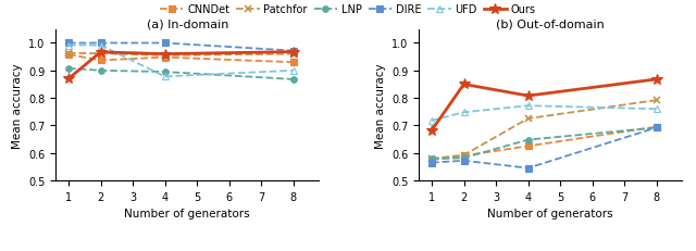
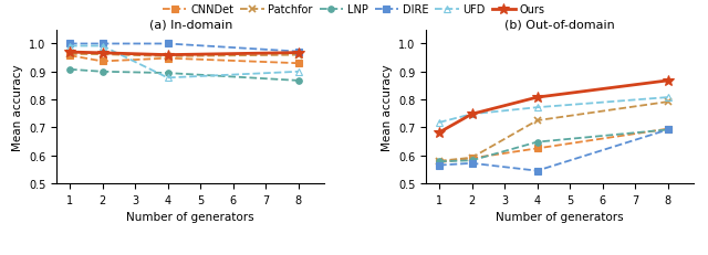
(a) In-domain/Ours/1: 0.870 -> 0.970
(b) Out-of-domain/Ours/2: 0.850 -> 0.748
(b) Out-of-domain/UFD/8: 0.760 -> 0.808
